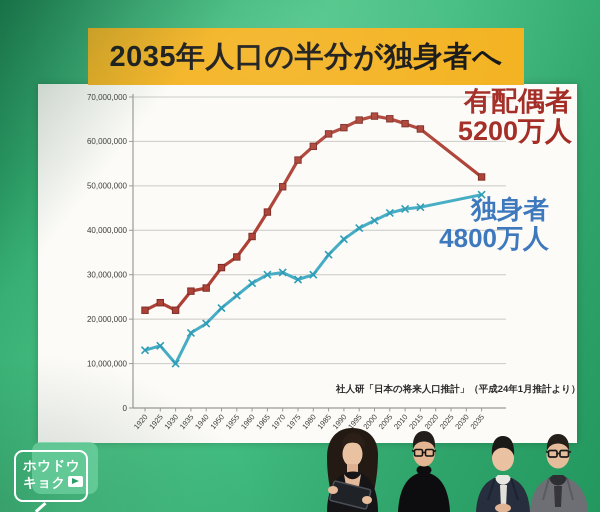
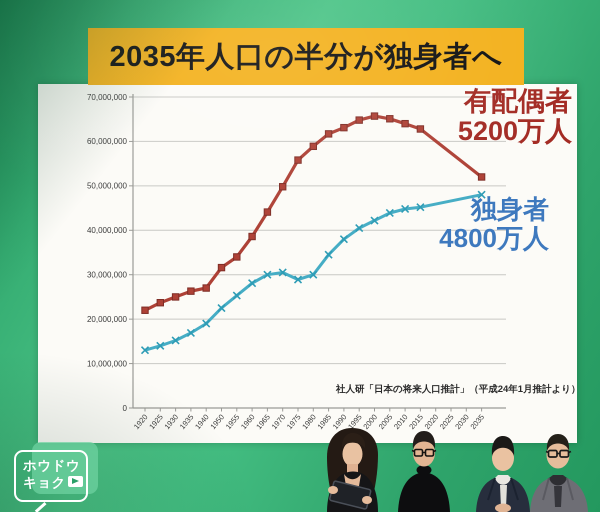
有配偶者/1930: 22000000 -> 25000000
独身者/1930: 10000000 -> 15000000
